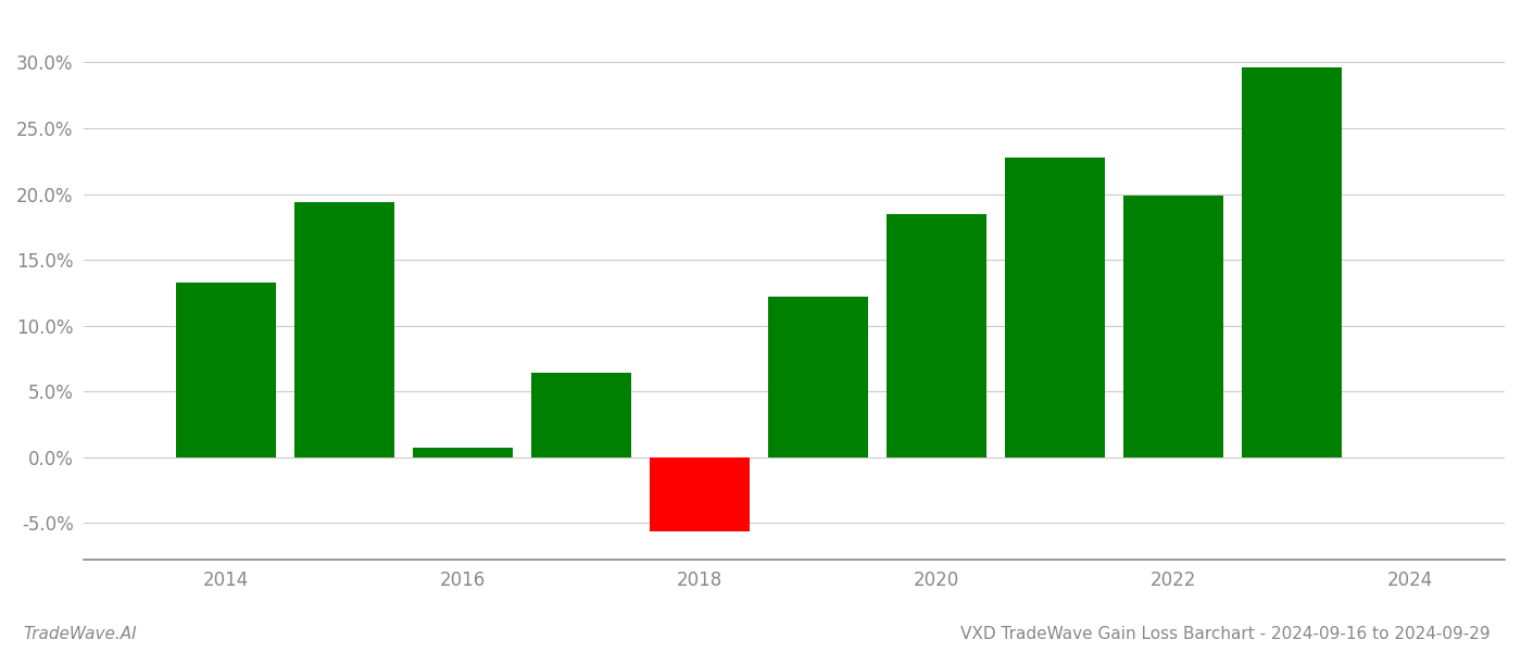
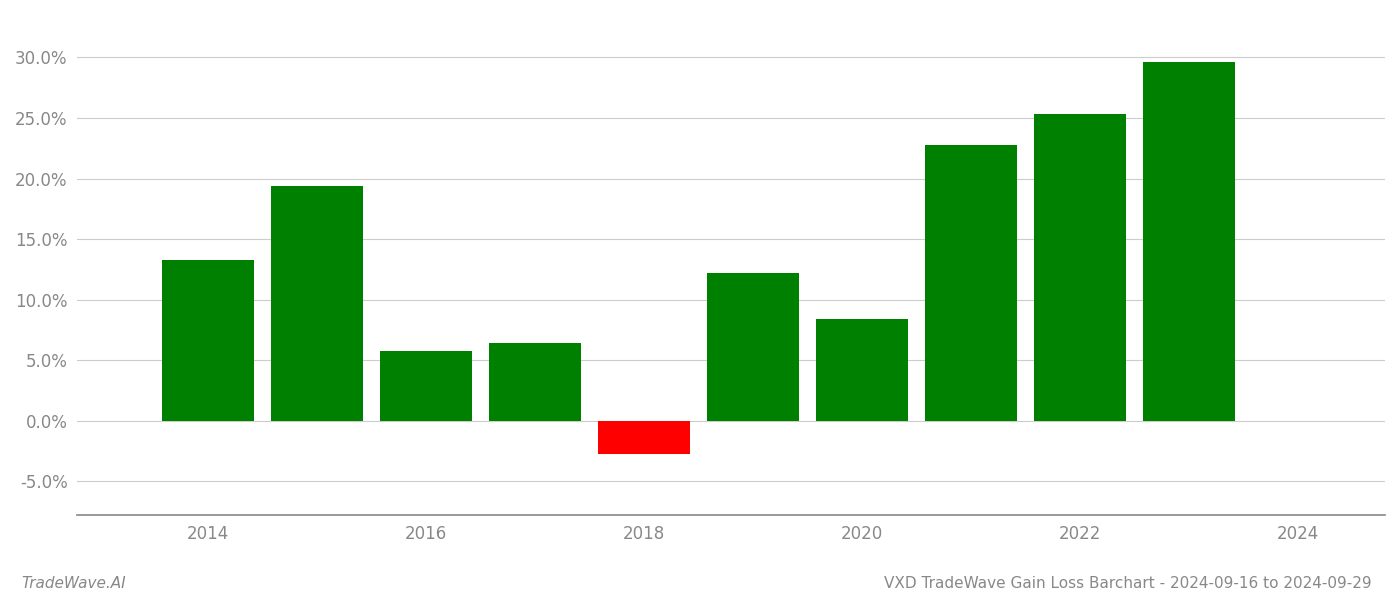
2016: 0.7% -> 5.8%
2018: -5.6% -> -2.7%
2020: 18.5% -> 8.4%
2022: 19.9% -> 25.3%
